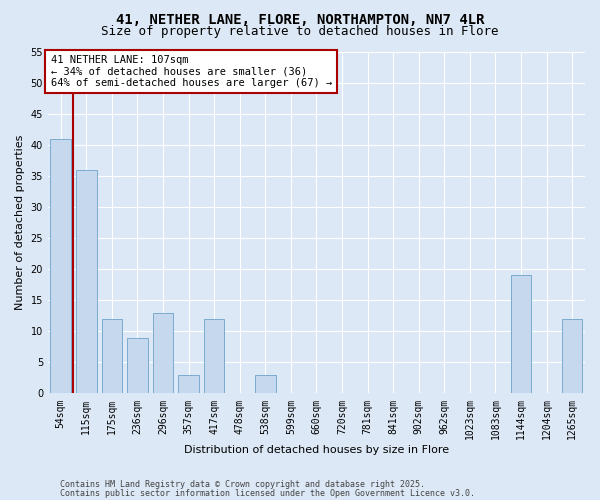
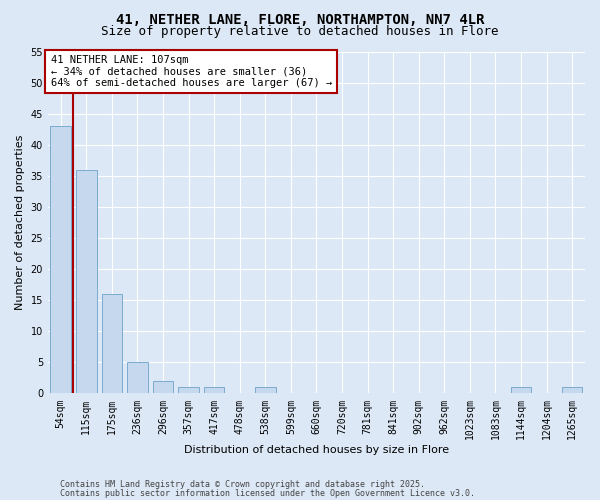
54sqm: 41 -> 43
175sqm: 12 -> 16
236sqm: 9 -> 5
296sqm: 13 -> 2
357sqm: 3 -> 1
417sqm: 12 -> 1
538sqm: 3 -> 1
1144sqm: 19 -> 1
1265sqm: 12 -> 1
